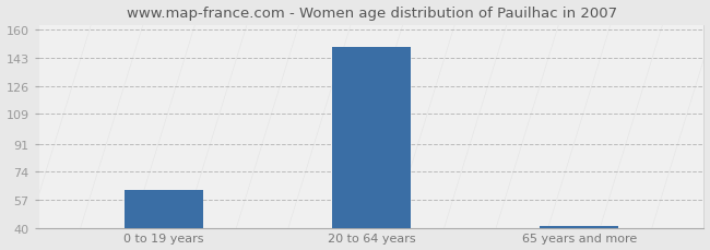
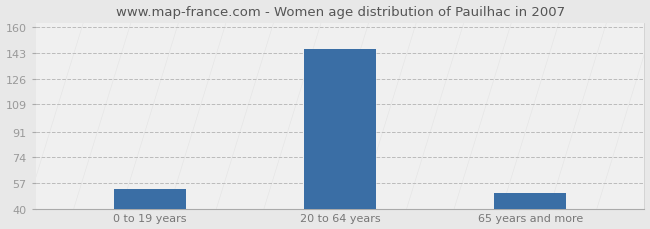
0 to 19 years: 63 -> 53
20 to 64 years: 150 -> 146
65 years and more: 41 -> 50
